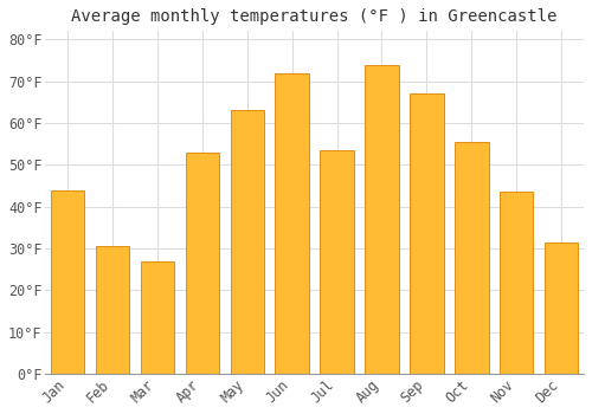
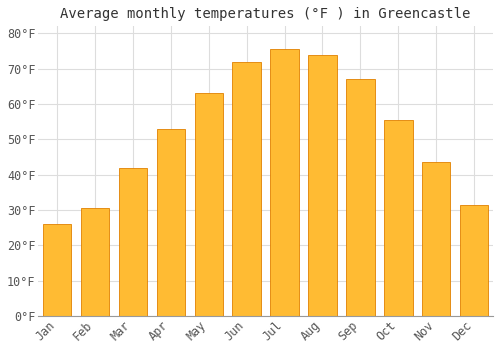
Jan: 44.0°F -> 26.0°F
Mar: 27.0°F -> 42.0°F
Jul: 53.5°F -> 75.5°F
